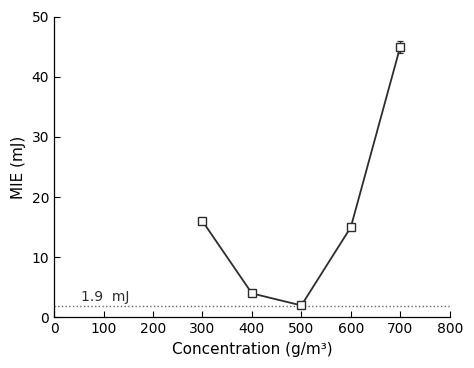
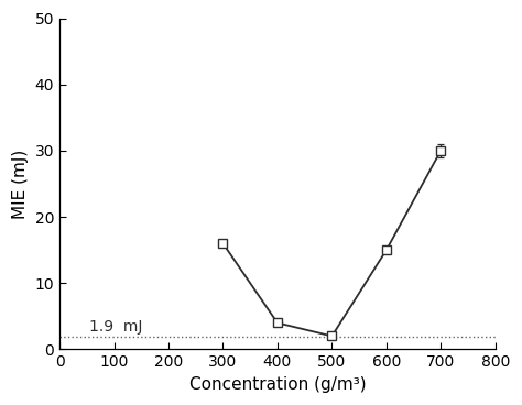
700: 45 -> 30
